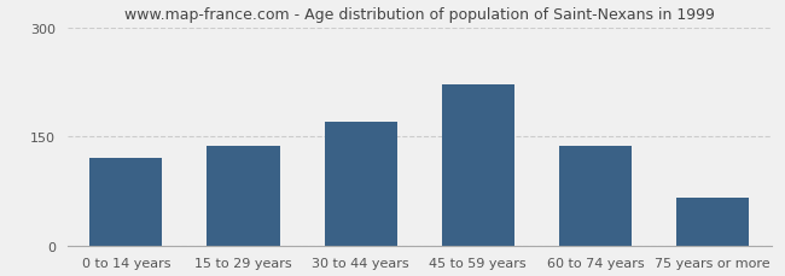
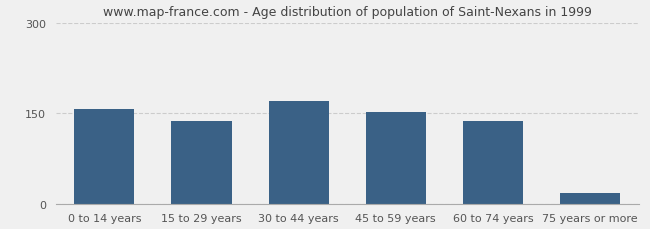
0 to 14 years: 120 -> 157
45 to 59 years: 222 -> 152
75 years or more: 66 -> 18
